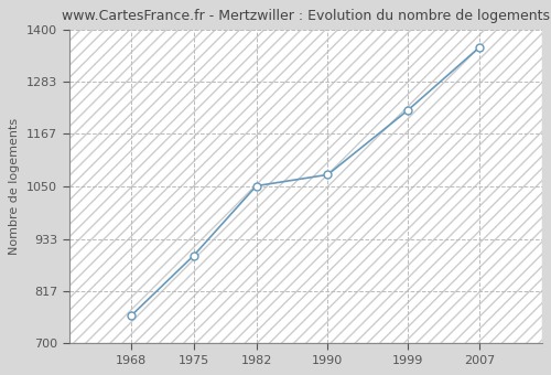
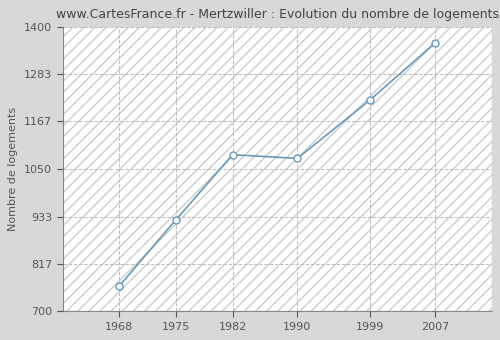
1975: 896 -> 925
1982: 1051 -> 1085
